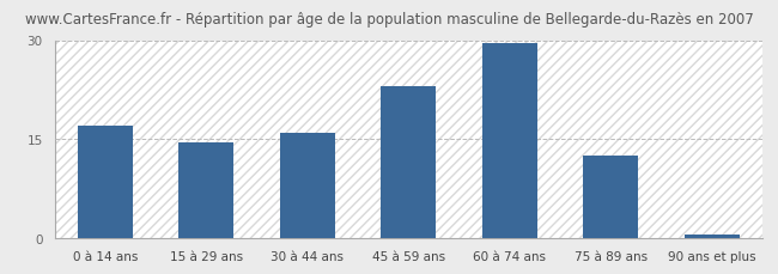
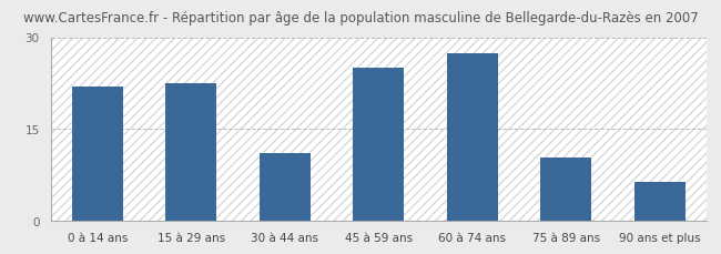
0 à 14 ans: 17.0 -> 22.0
15 à 29 ans: 14.5 -> 22.4
30 à 44 ans: 16.0 -> 11.0
45 à 59 ans: 23.0 -> 25.0
60 à 74 ans: 29.5 -> 27.4
75 à 89 ans: 12.5 -> 10.4
90 ans et plus: 0.5 -> 6.4
